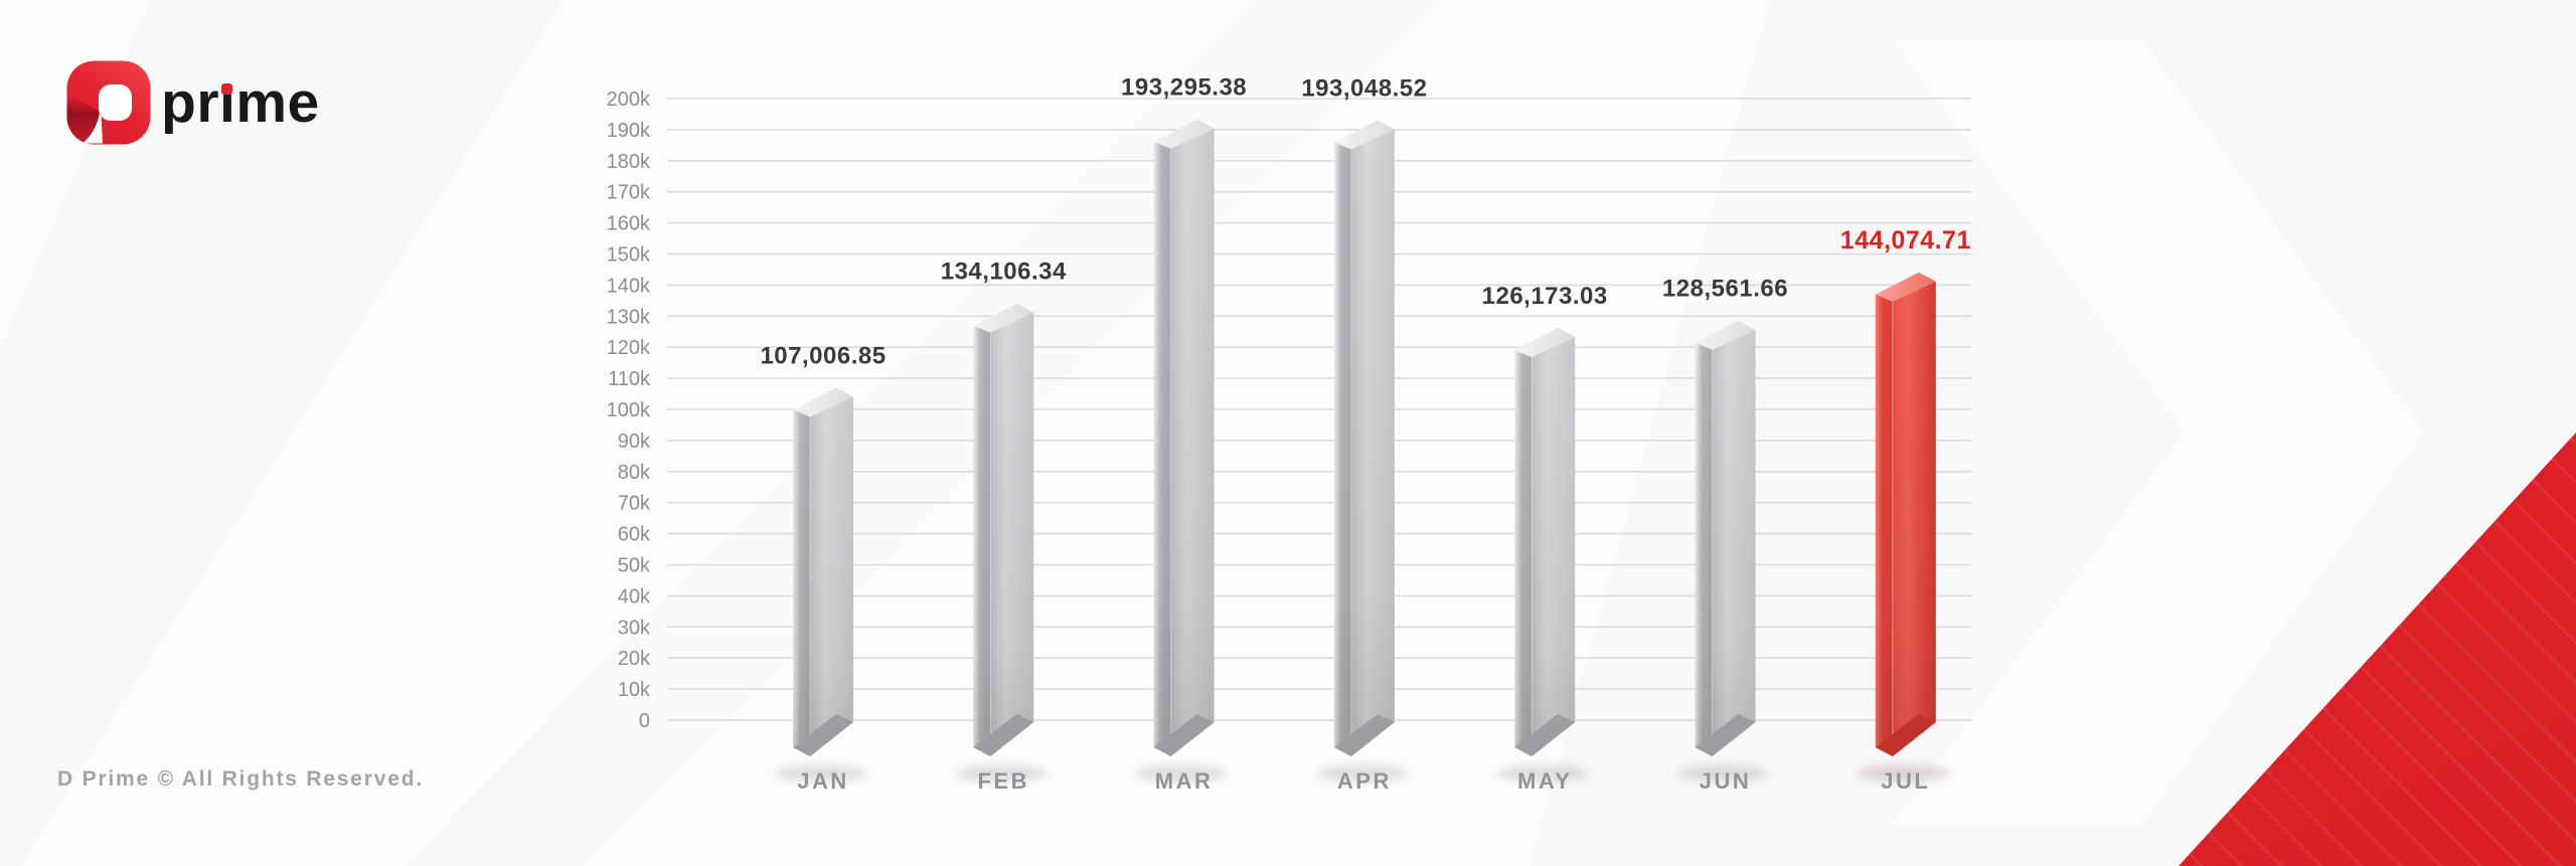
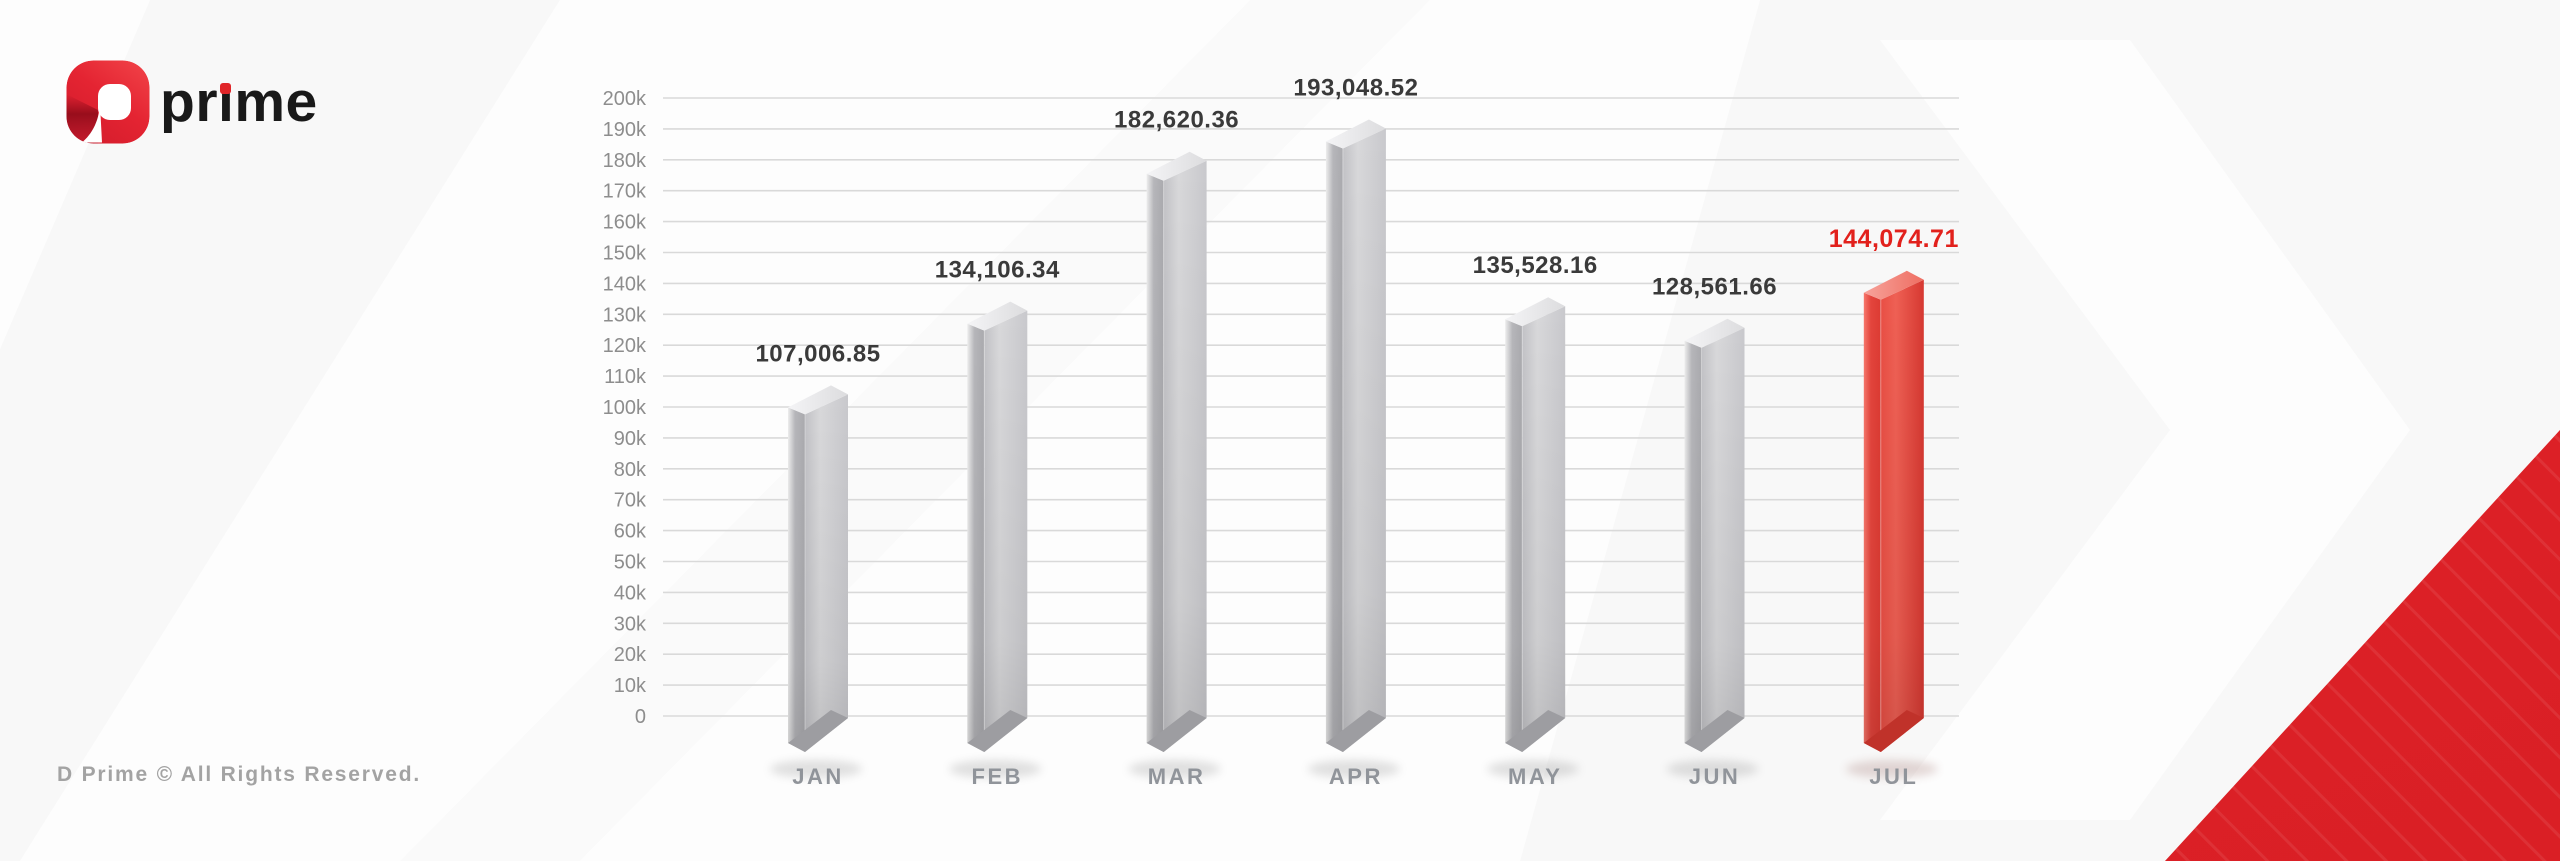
MAR: 193,295.38 -> 182,620.36
MAY: 126,173.03 -> 135,528.16
